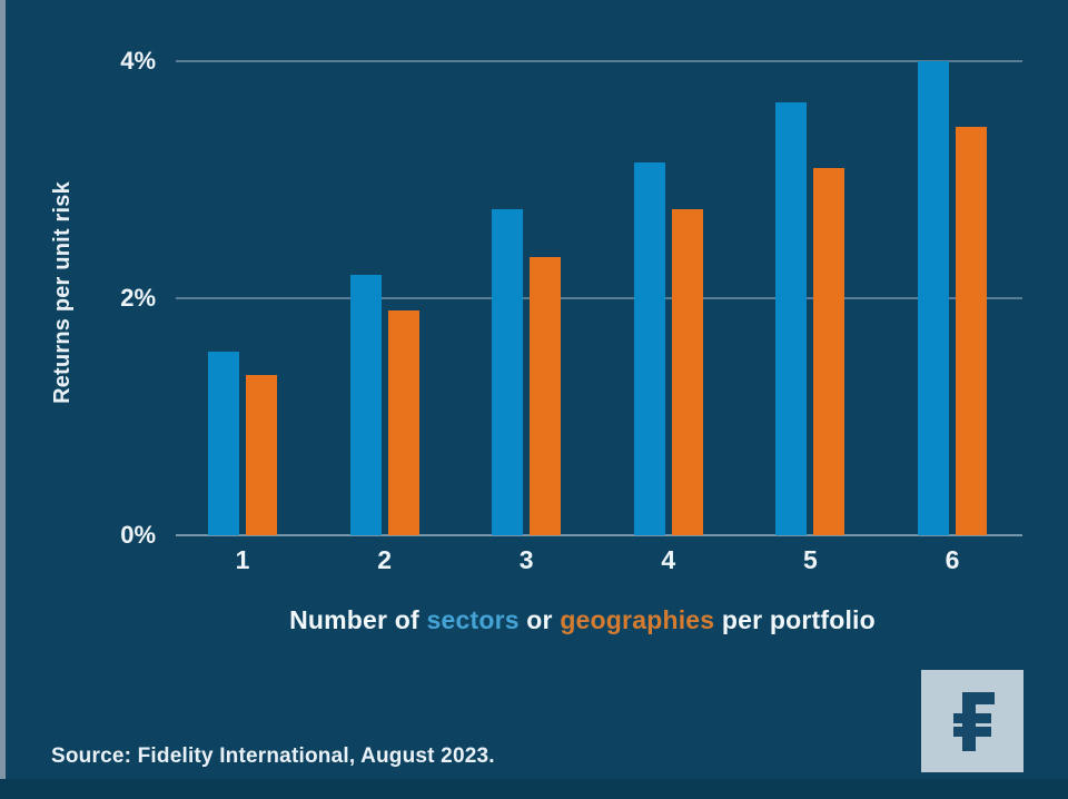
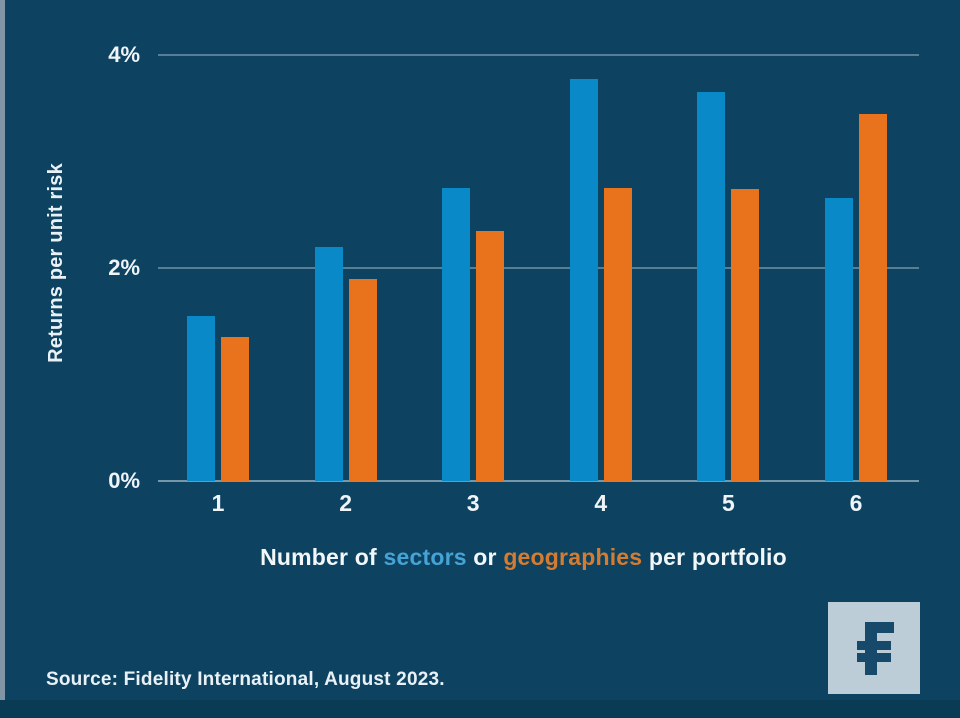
sectors/4: 3.15% -> 3.77%
geographies/5: 3.10% -> 2.74%
sectors/6: 4.00% -> 2.66%
